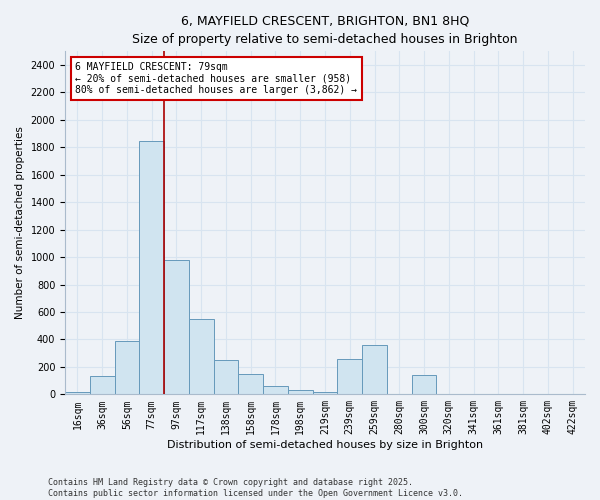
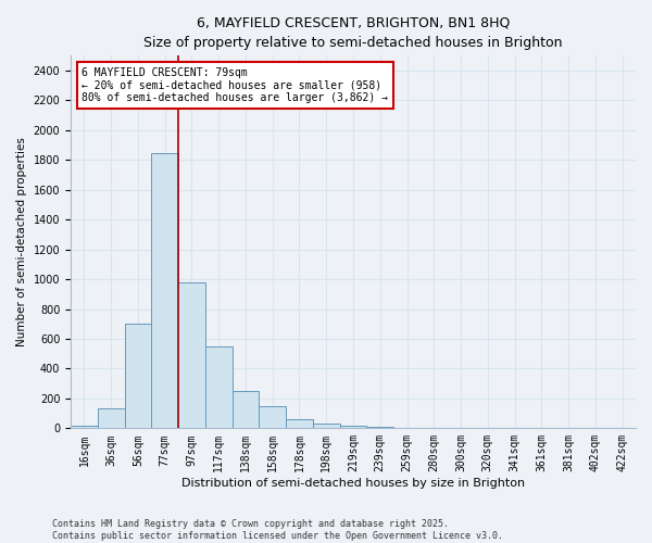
56sqm: 390 -> 700
239sqm: 260 -> 10
259sqm: 360 -> 0
300sqm: 140 -> 0
